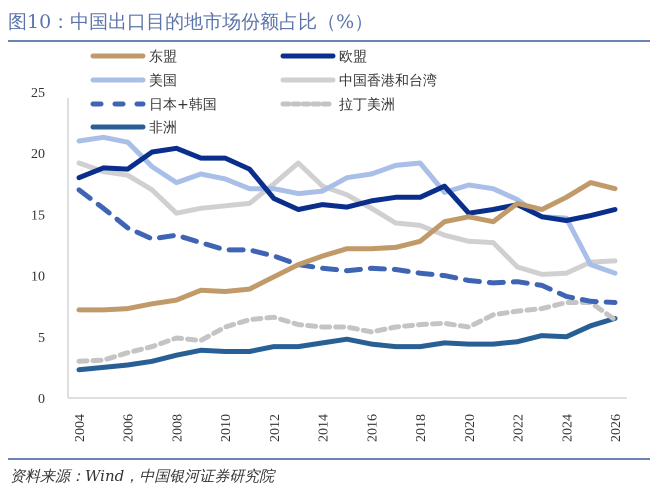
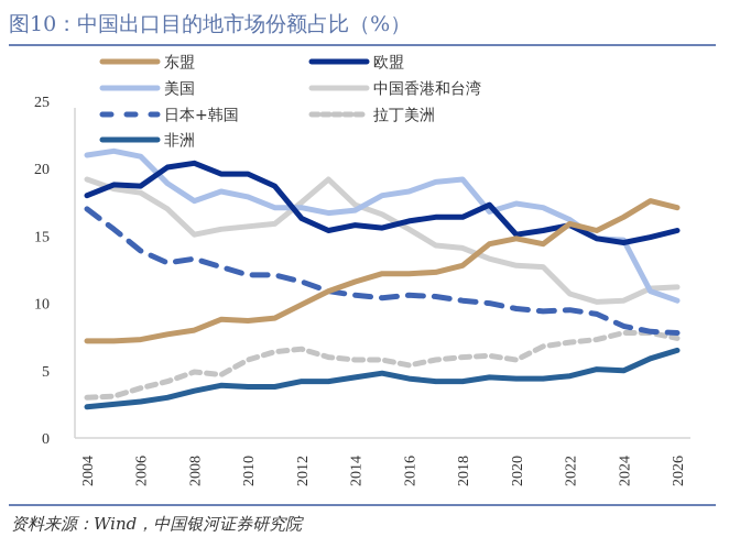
拉丁美洲/2026: 6.4 -> 7.4
